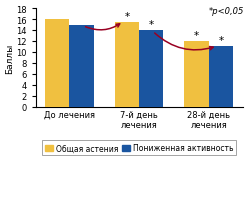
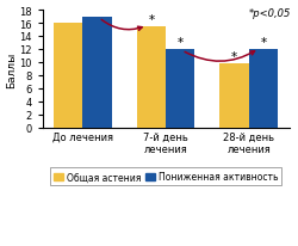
Пониженная активность/До лечения: 15 -> 17
Пониженная активность/7-й день лечения: 14 -> 12
Общая астения/28-й день лечения: 12.0 -> 9.8
Пониженная активность/28-й день лечения: 11 -> 12
